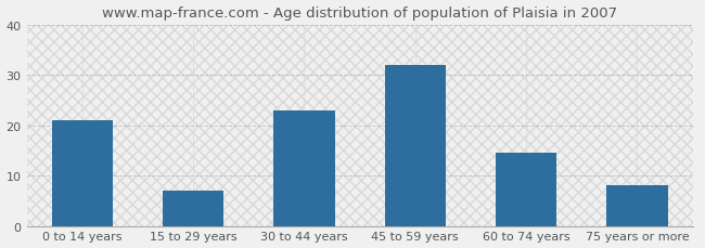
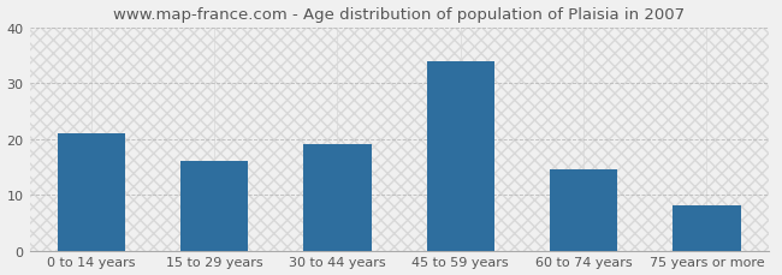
15 to 29 years: 7.0 -> 16.0
30 to 44 years: 23.0 -> 19.0
45 to 59 years: 32.0 -> 34.0
